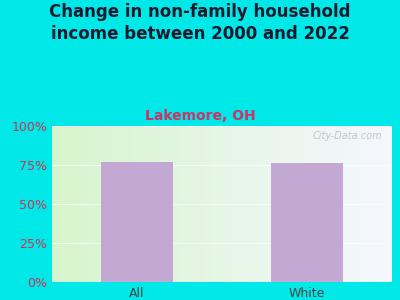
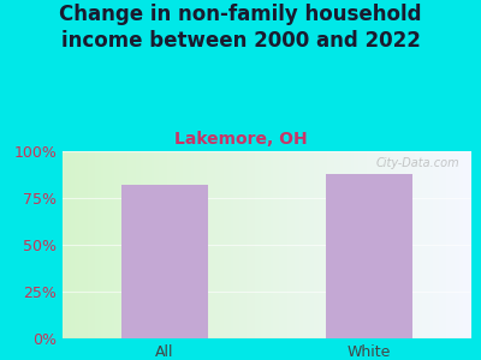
All: 77% -> 82%
White: 76% -> 88%
